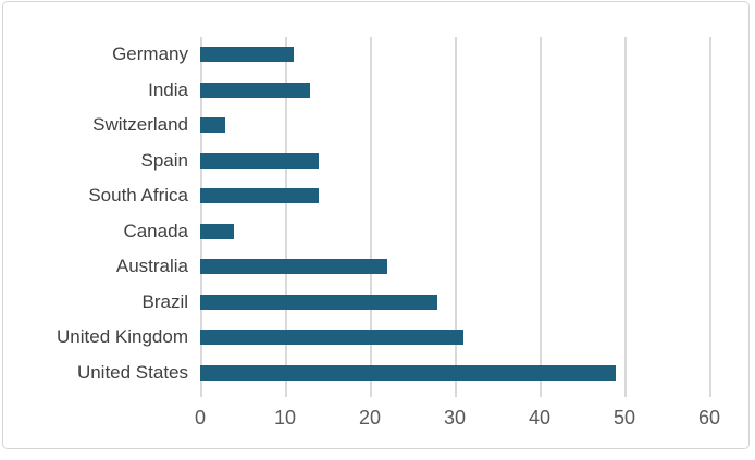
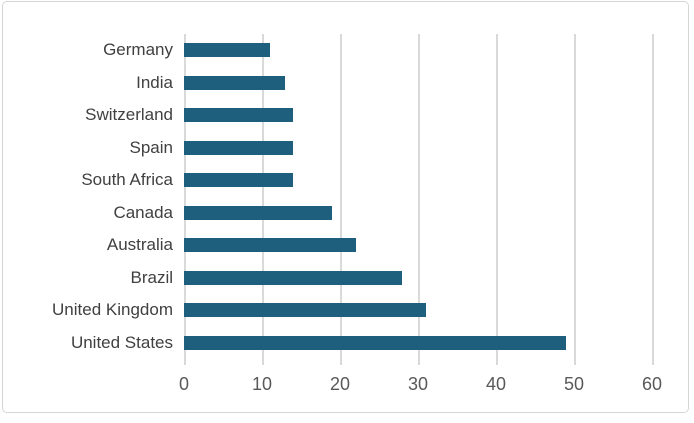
Switzerland: 3 -> 14
Canada: 4 -> 19
